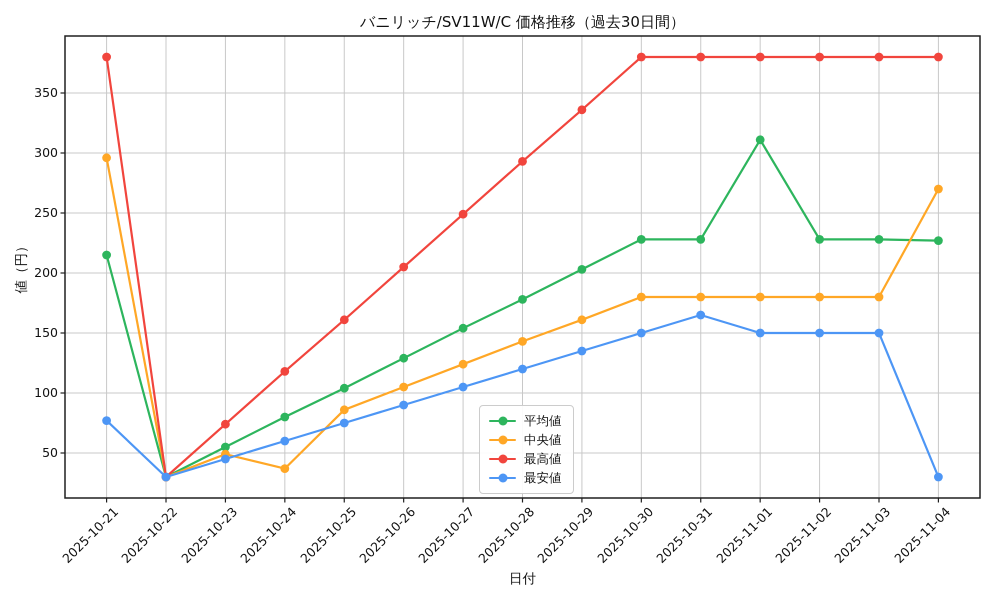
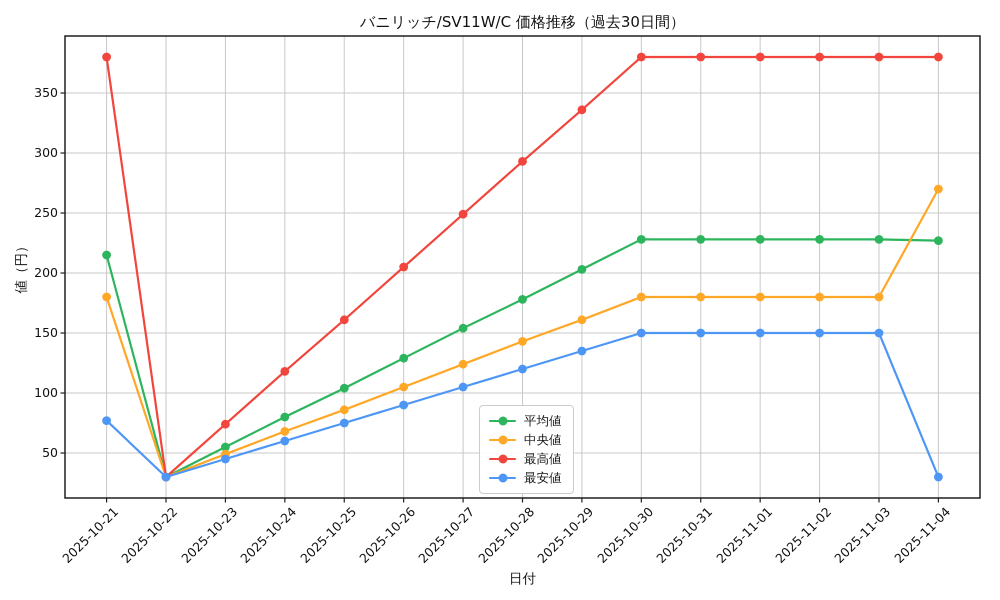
中央値/2025-10-21: 296 -> 180
中央値/2025-10-24: 37 -> 68
最安値/2025-10-31: 165 -> 150
平均値/2025-11-01: 311 -> 228
